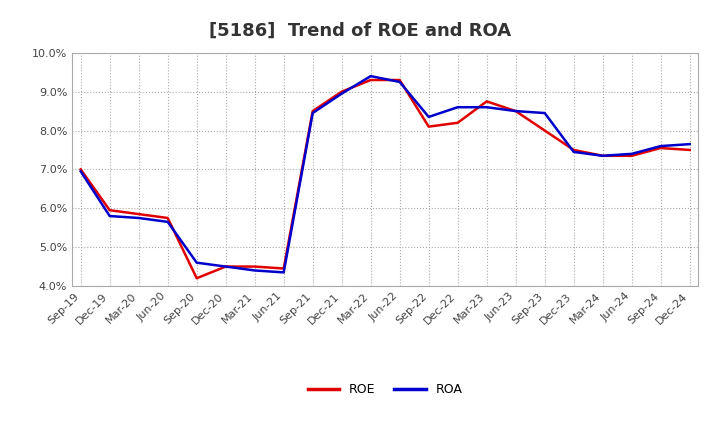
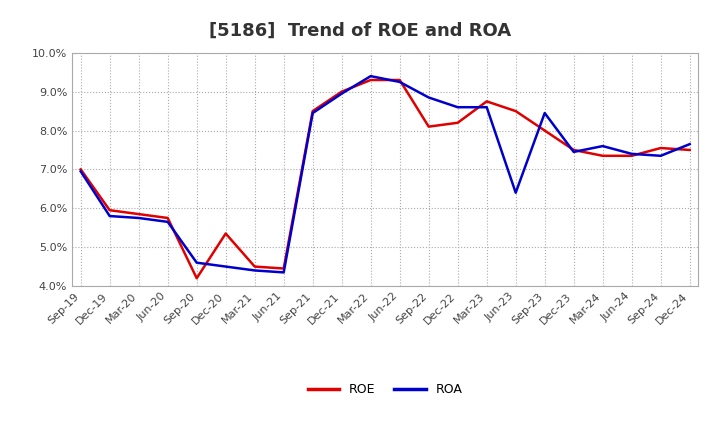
ROE/Dec-20: 4.50% -> 5.35%
ROA/Sep-22: 8.35% -> 8.85%
ROA/Jun-23: 8.50% -> 6.40%
ROA/Mar-24: 7.35% -> 7.60%
ROA/Sep-24: 7.60% -> 7.35%
